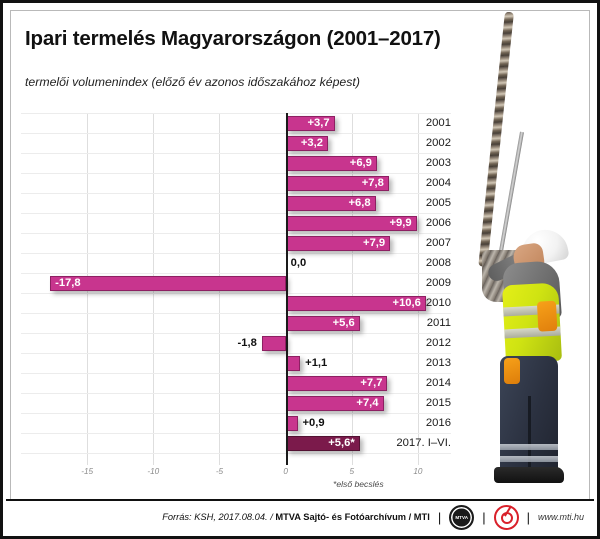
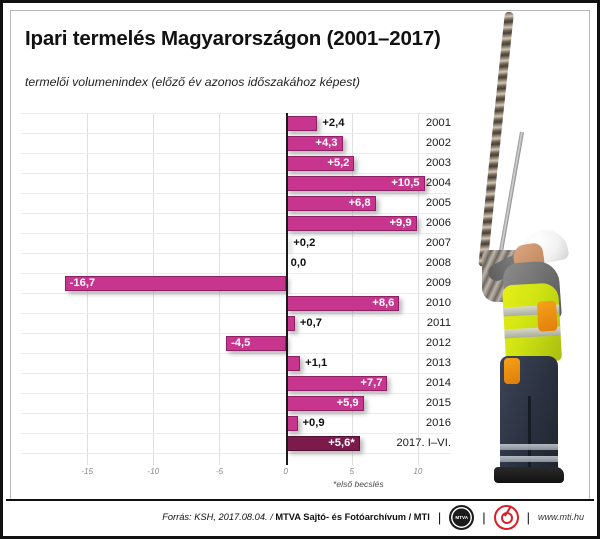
2001: +3,7 -> +2,4
2002: +3,2 -> +4,3
2003: +6,9 -> +5,2
2004: +7,8 -> +10,5
2007: +7,9 -> +0,2
2009: -17,8 -> -16,7
2010: +10,6 -> +8,6
2011: +5,6 -> +0,7
2012: -1,8 -> -4,5
2015: +7,4 -> +5,9
